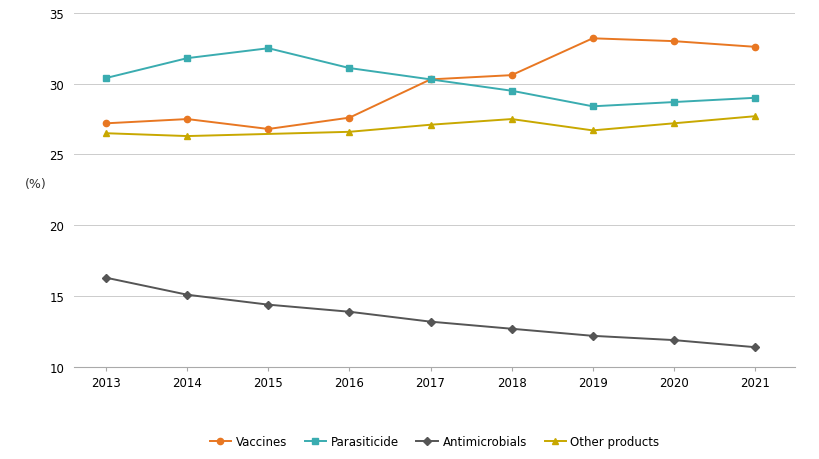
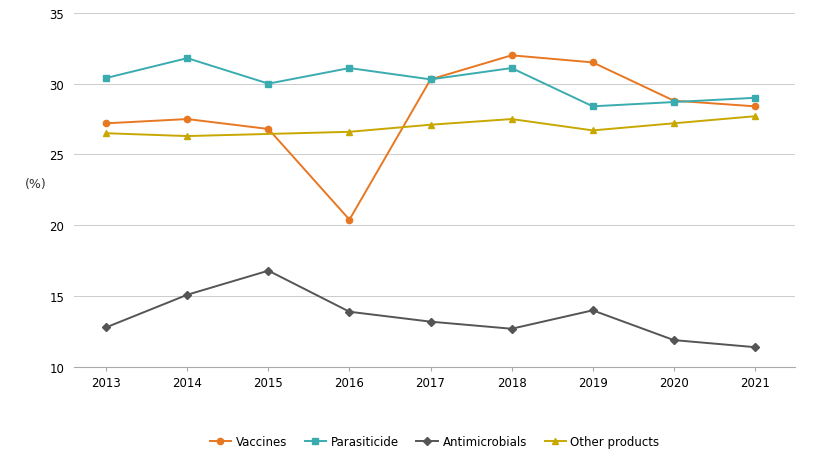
Antimicrobials/2013: 16.3 -> 12.8
Parasiticide/2015: 32.5 -> 30.0
Antimicrobials/2015: 14.4 -> 16.8
Vaccines/2016: 27.6 -> 20.4
Vaccines/2018: 30.6 -> 32.0
Parasiticide/2018: 29.5 -> 31.1
Vaccines/2019: 33.2 -> 31.5
Antimicrobials/2019: 12.2 -> 14.0
Vaccines/2020: 33.0 -> 28.8
Vaccines/2021: 32.6 -> 28.4
